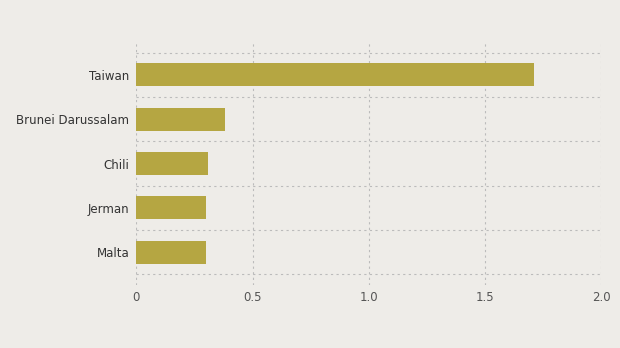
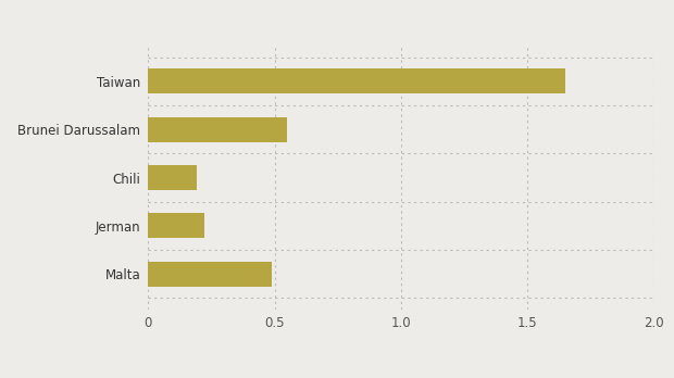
Taiwan: 1.71 -> 1.65
Brunei Darussalam: 0.38 -> 0.55
Chili: 0.31 -> 0.19
Jerman: 0.30 -> 0.22
Malta: 0.30 -> 0.49
